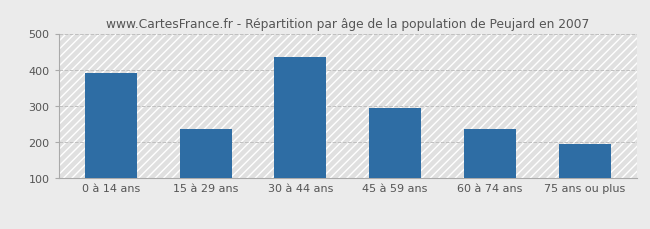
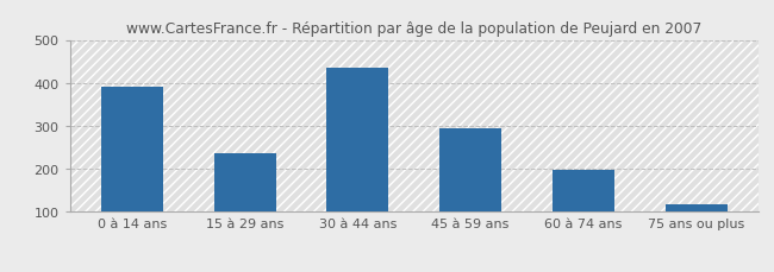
60 à 74 ans: 235 -> 198
75 ans ou plus: 195 -> 118
